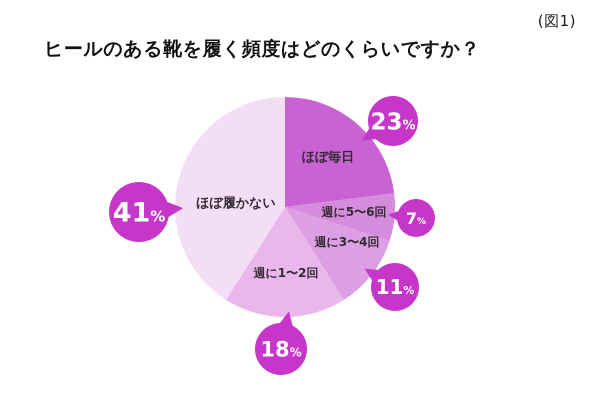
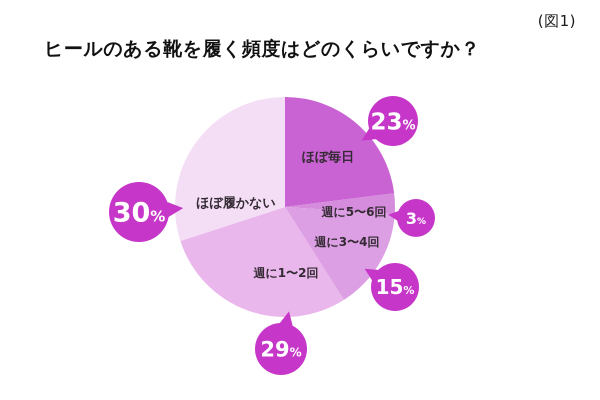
週に5〜6回: 7 -> 3
週に3〜4回: 11 -> 15
週に1〜2回: 18 -> 29
ほぼ履かない: 41 -> 30
